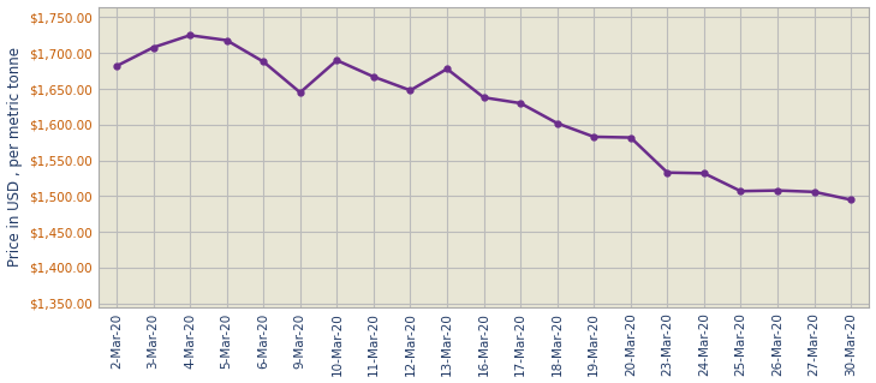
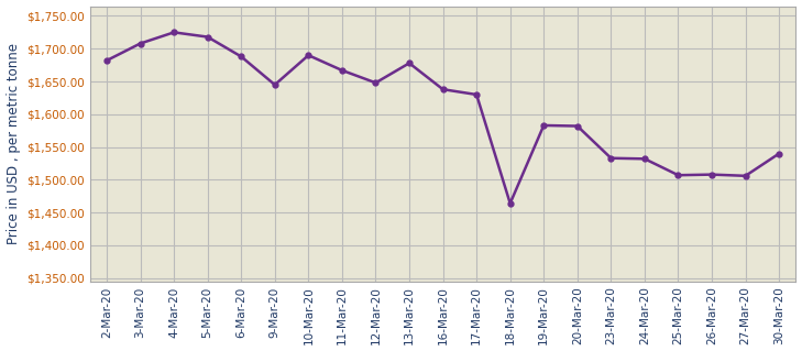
18-Mar-20: $1,602 -> $1,464
30-Mar-20: $1,495 -> $1,540
